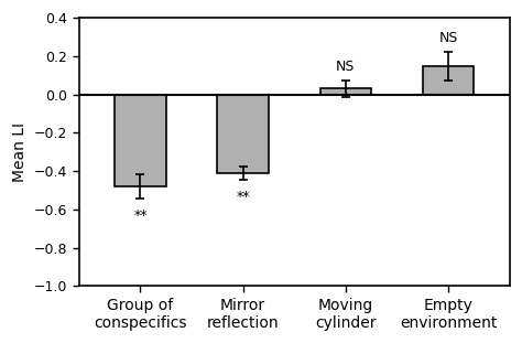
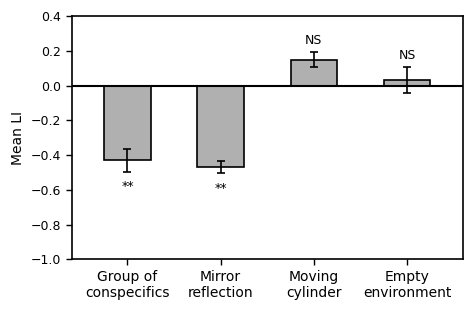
Group of conspecifics: -0.48 -> -0.43
Mirror reflection: -0.41 -> -0.47
Moving cylinder: 0.03 -> 0.15
Empty environment: 0.15 -> 0.03
